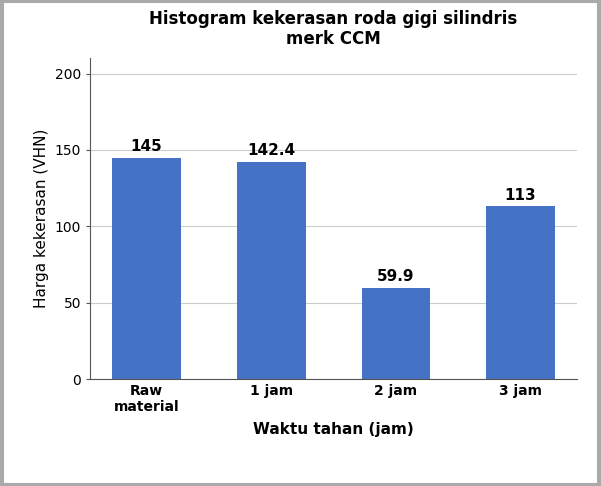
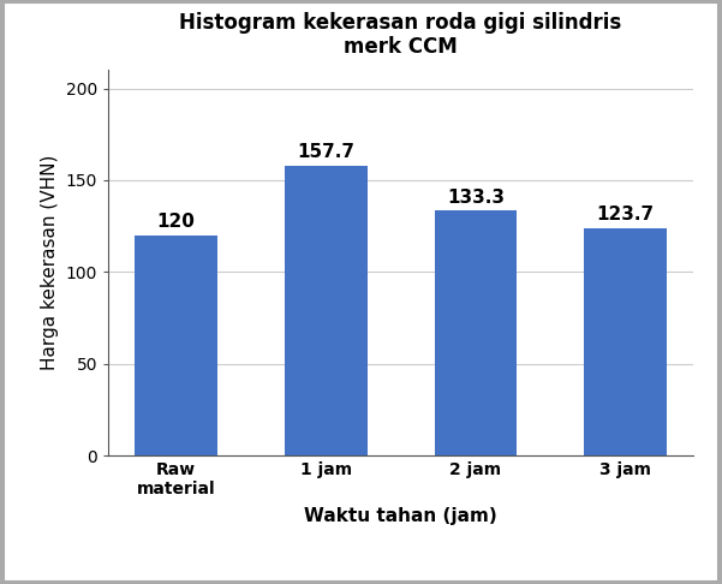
Raw material: 145 -> 120
1 jam: 142.4 -> 157.7
2 jam: 59.9 -> 133.3
3 jam: 113 -> 123.7
